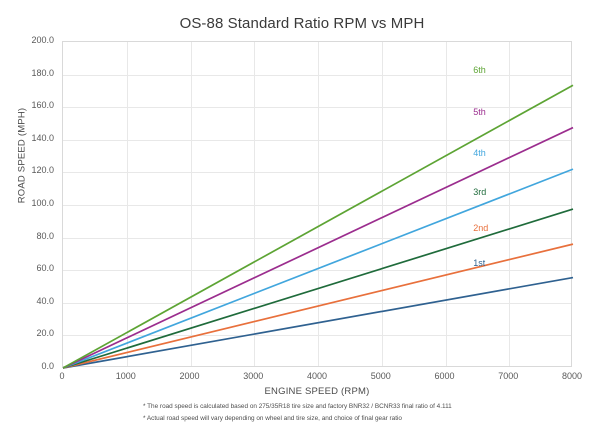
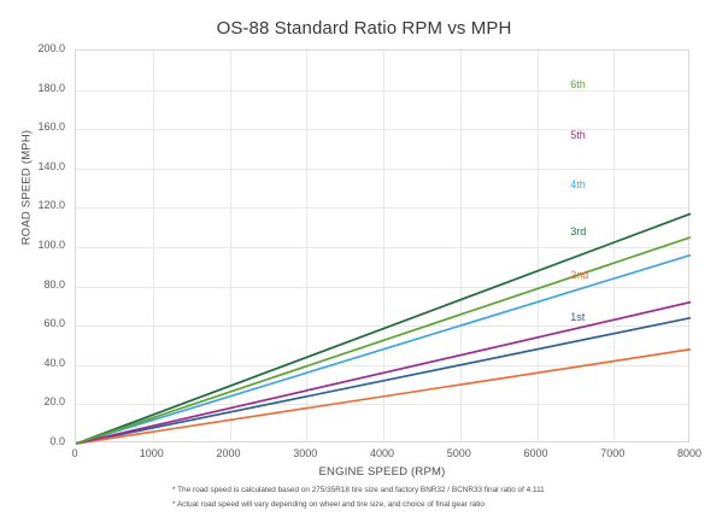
1st/8000: 56 -> 64
2nd/8000: 76 -> 48
3rd/8000: 98 -> 117
4th/8000: 122 -> 96
5th/8000: 148 -> 72
6th/8000: 174 -> 105
